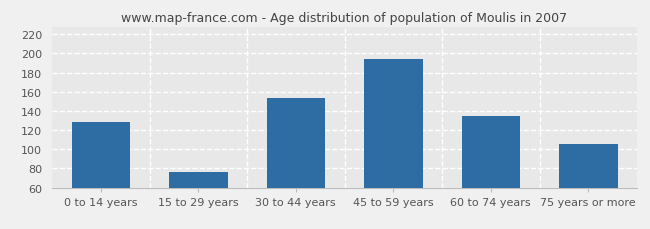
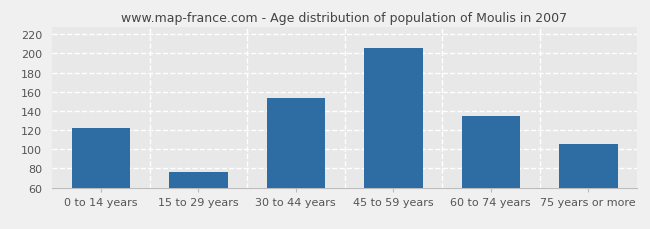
0 to 14 years: 128 -> 122
45 to 59 years: 194 -> 206
